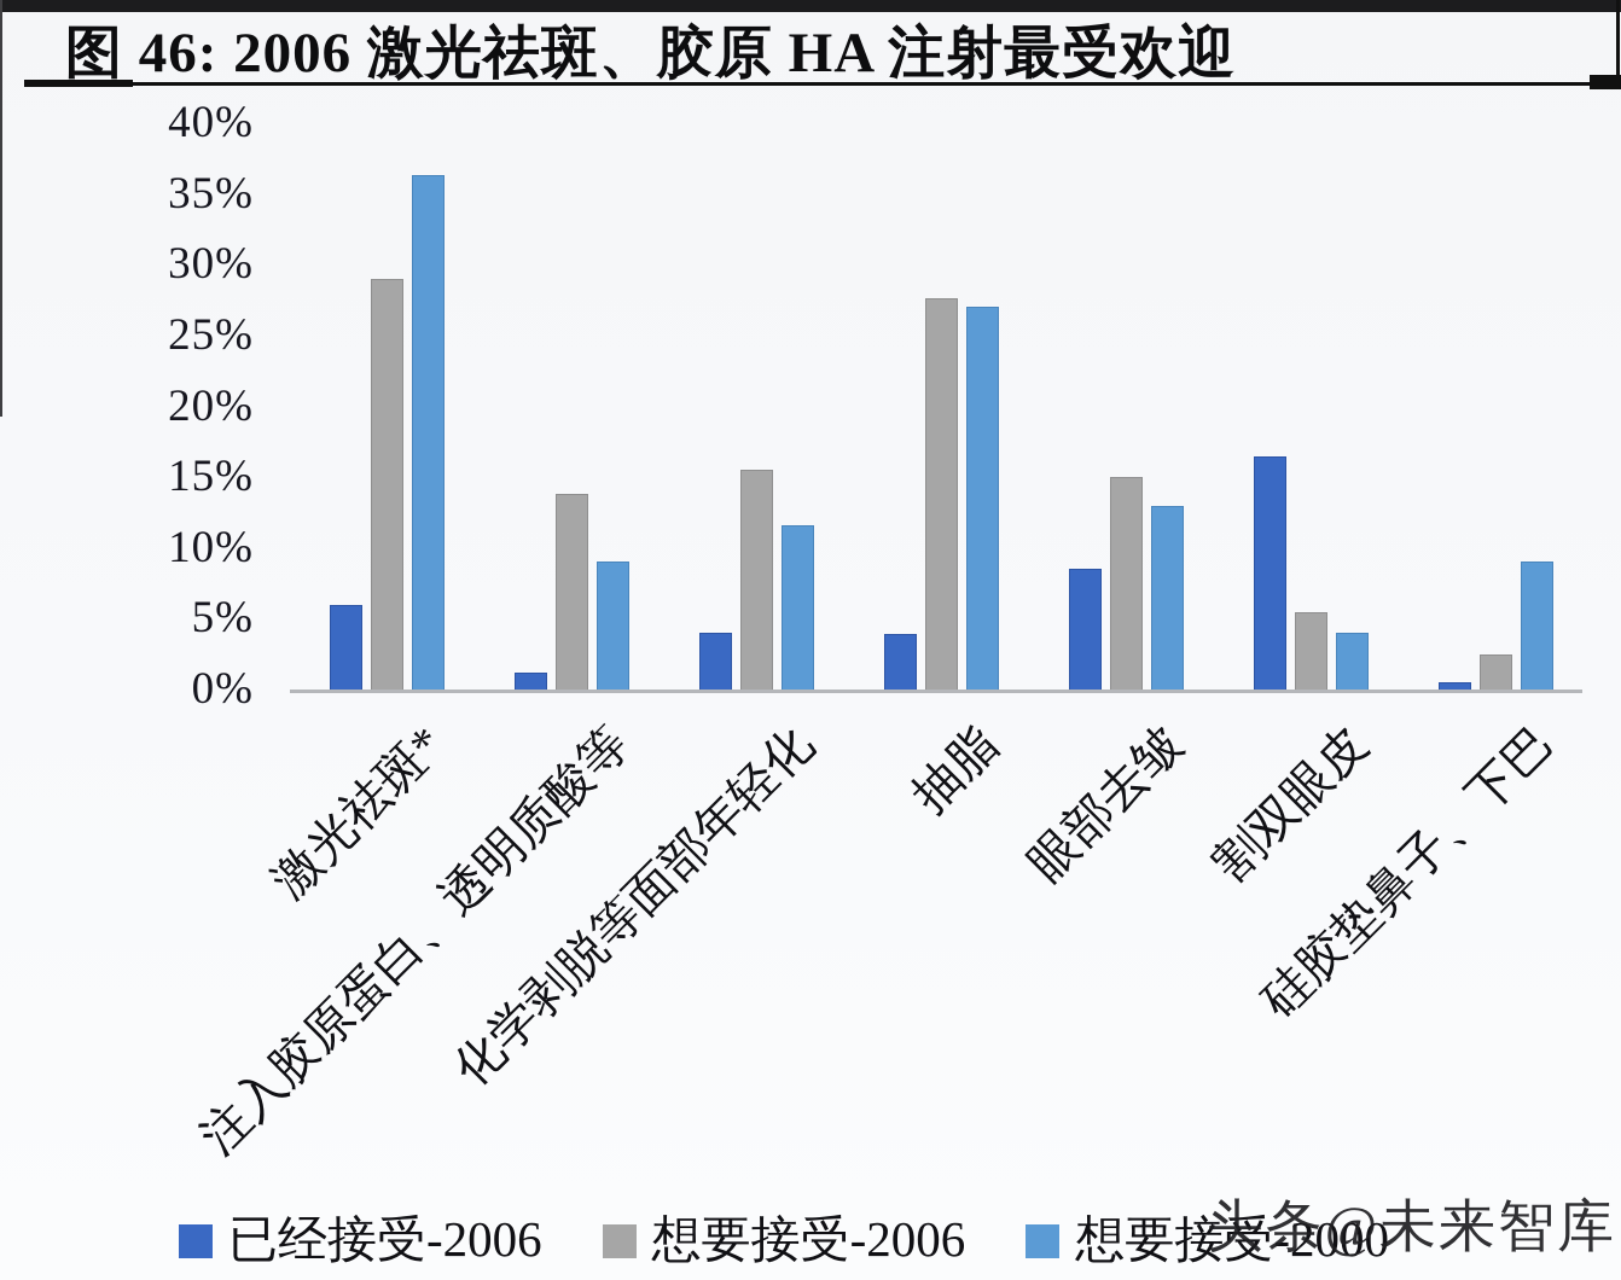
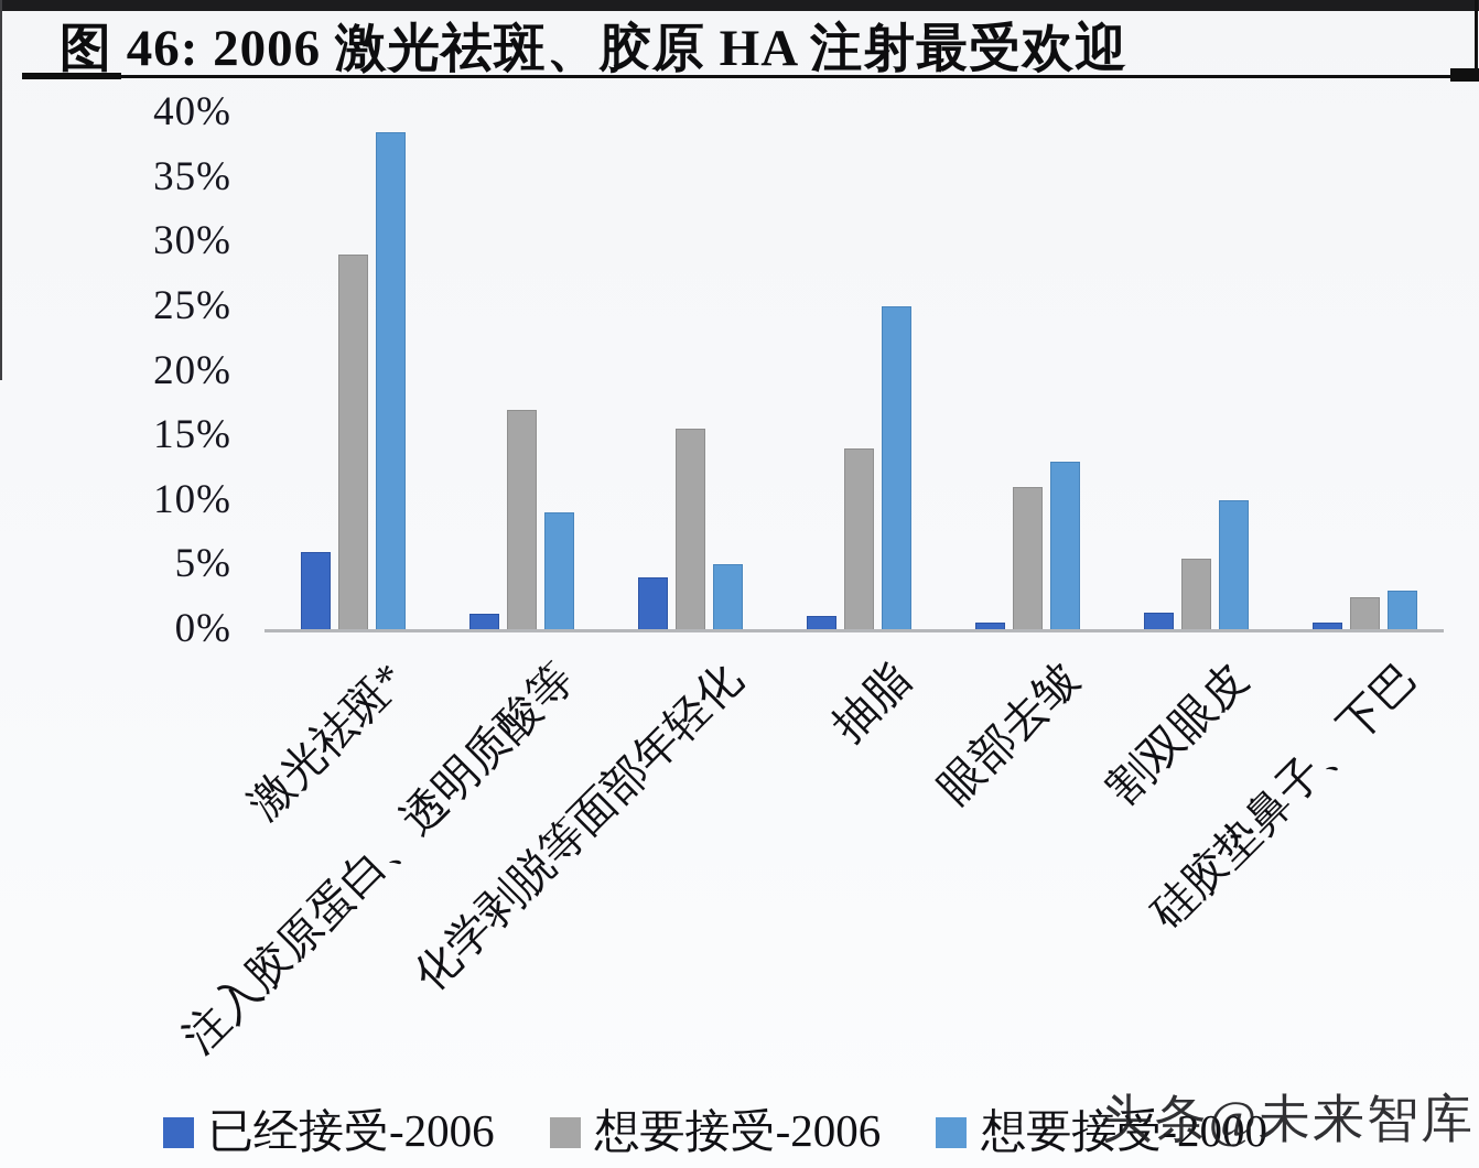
想要接受-2000/激光祛斑*: 36.3% -> 38.5%
想要接受-2006/注入胶原蛋白、透明质酸等: 13.8% -> 17.0%
想要接受-2000/化学剥脱等面部年轻化: 11.6% -> 5.0%
已经接受-2006/抽脂: 3.9% -> 1.0%
想要接受-2006/抽脂: 27.6% -> 14.0%
想要接受-2000/抽脂: 27.0% -> 25.0%
已经接受-2006/眼部去皱: 8.5% -> 0.5%
想要接受-2006/眼部去皱: 15.0% -> 11.0%
已经接受-2006/割双眼皮: 16.5% -> 1.3%
想要接受-2000/割双眼皮: 4.0% -> 10.0%
想要接受-2000/硅胶垫鼻子、下巴: 9.0% -> 3.0%
